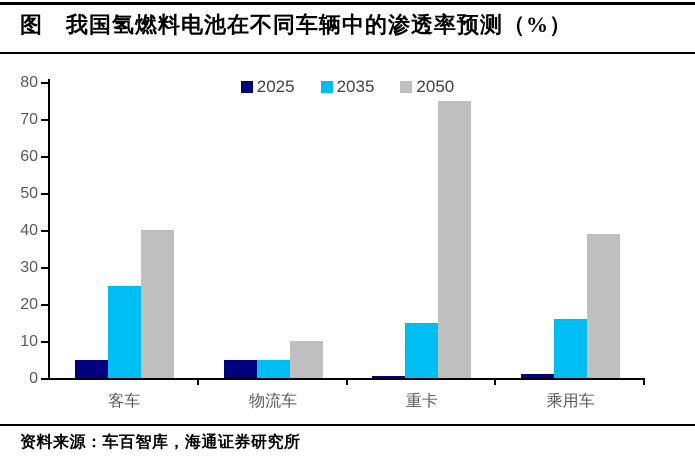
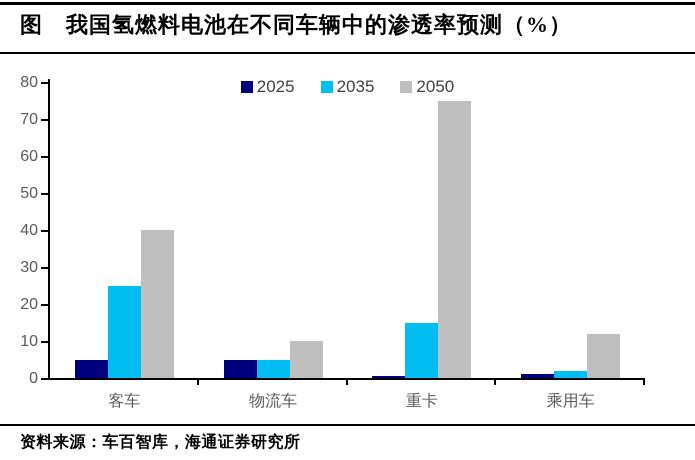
2035/乘用车: 16 -> 2
2050/乘用车: 39 -> 12
